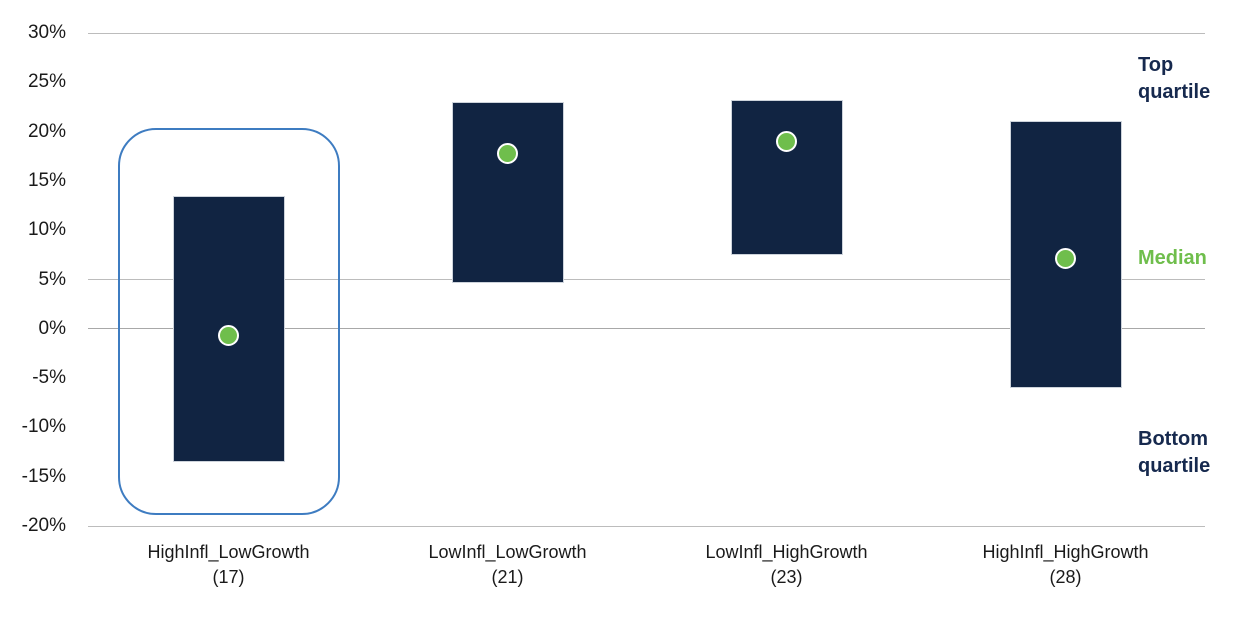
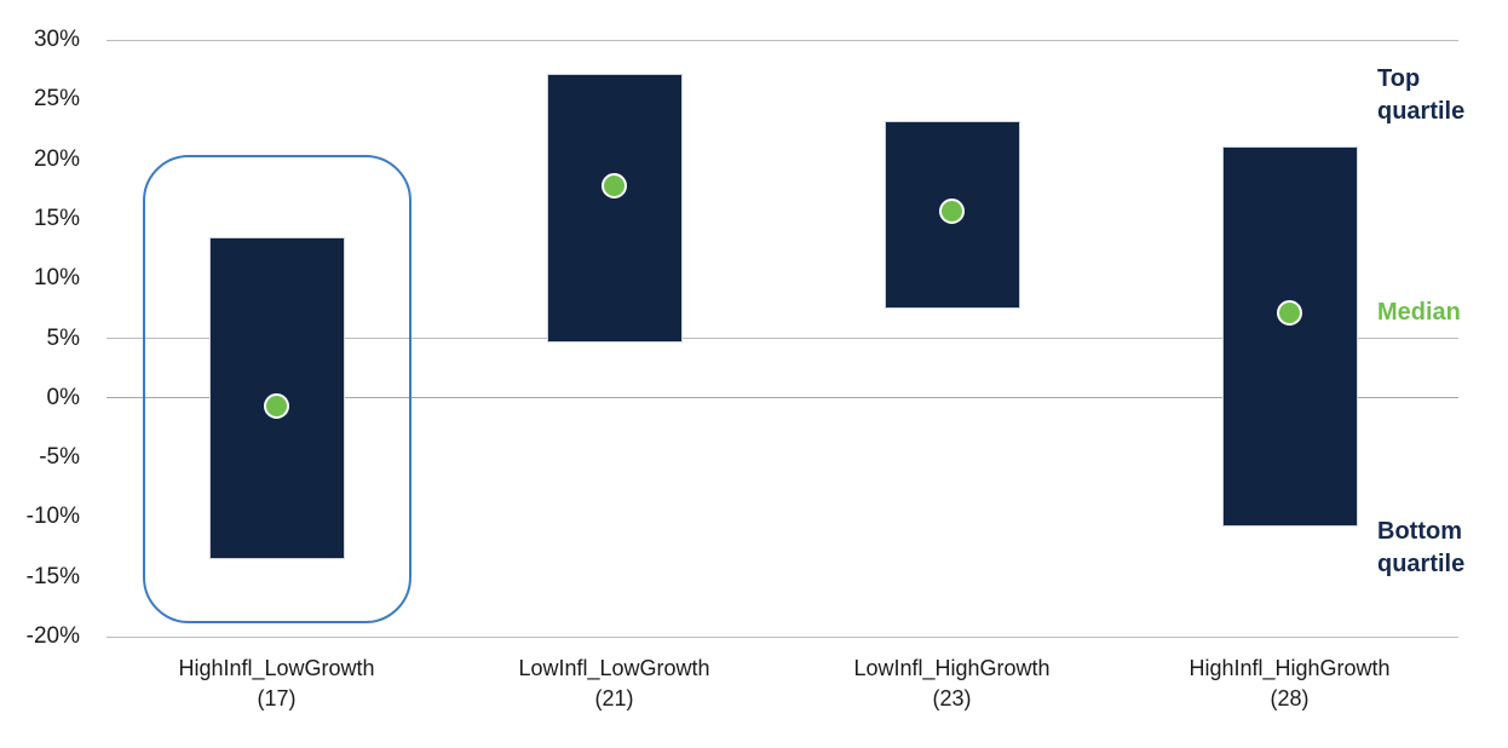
Top quartile/LowInfl_LowGrowth: 23% -> 27%
Median/LowInfl_HighGrowth: 19% -> 16%
Bottom quartile/HighInfl_HighGrowth: -6% -> -11%
